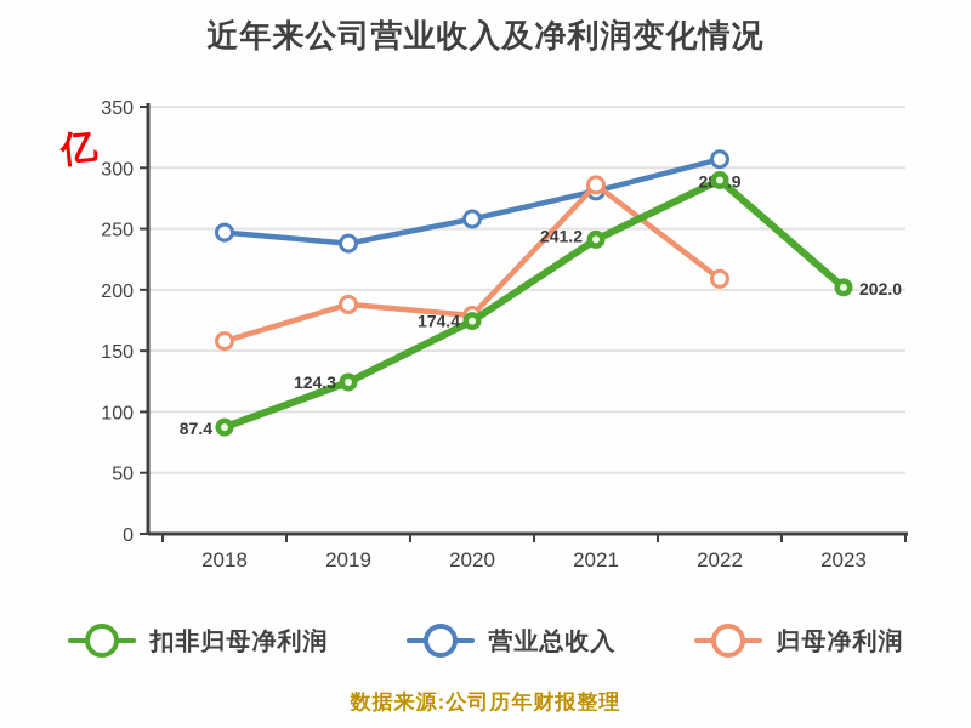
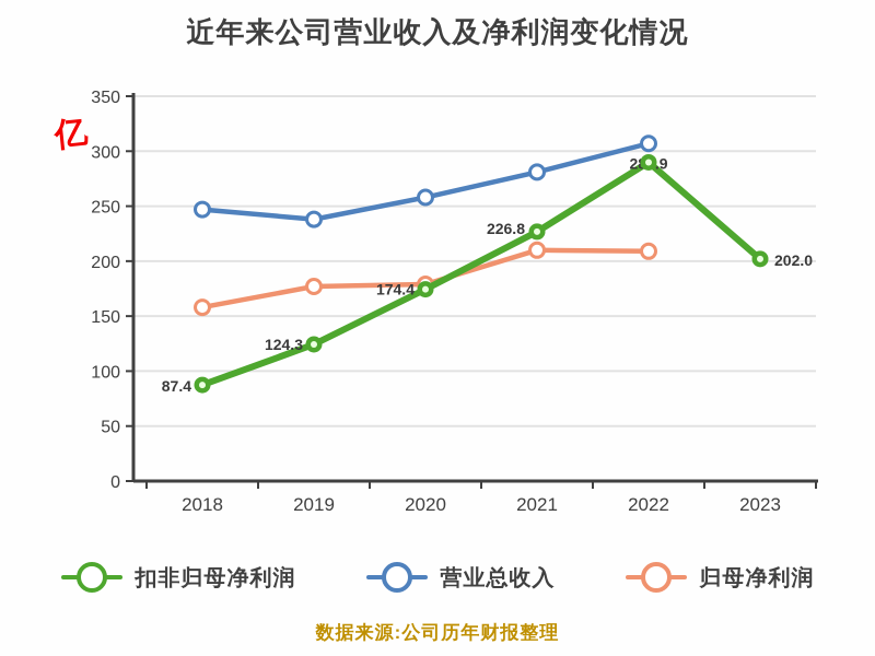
归母净利润/2019: 188 -> 177
扣非归母净利润/2021: 241.2 -> 226.8
归母净利润/2021: 286 -> 210
